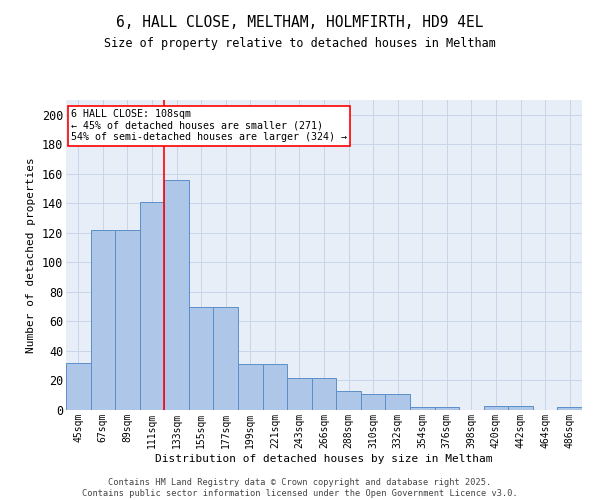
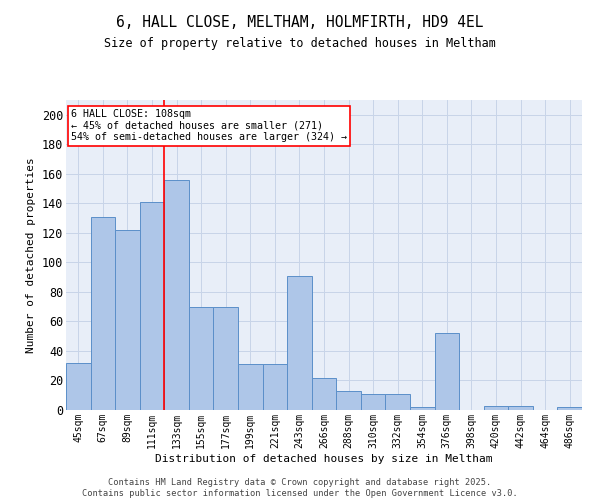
67sqm: 122 -> 131
243sqm: 22 -> 91
376sqm: 2 -> 52
